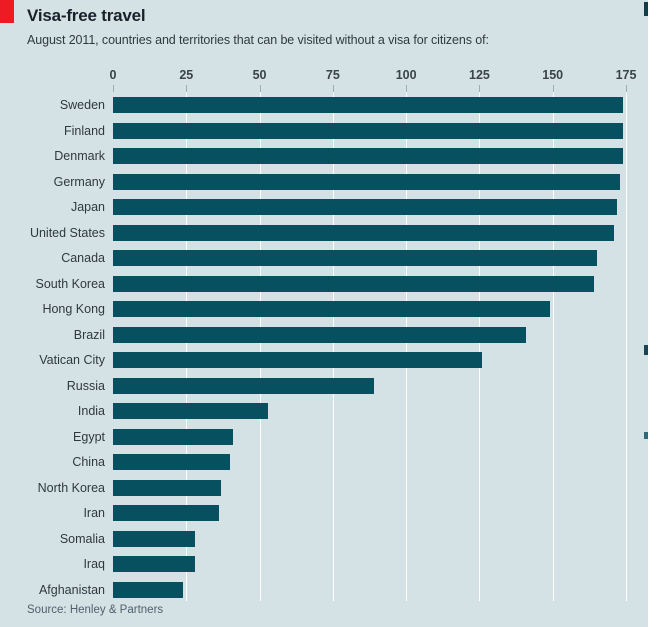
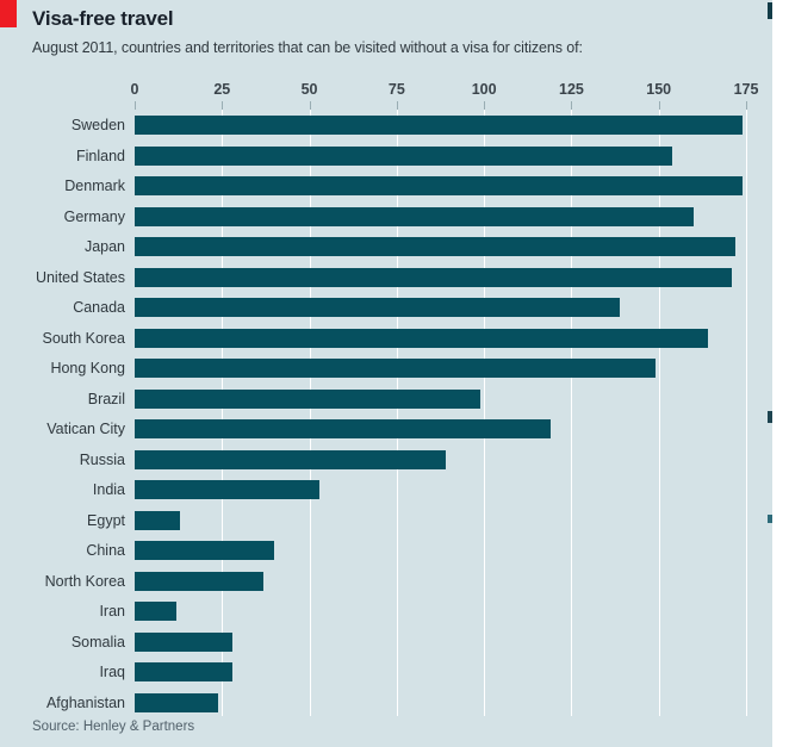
Finland: 174 -> 154
Germany: 173 -> 160
Canada: 165 -> 139
Brazil: 141 -> 99
Vatican City: 126 -> 119
Egypt: 41 -> 13
Iran: 36 -> 12
